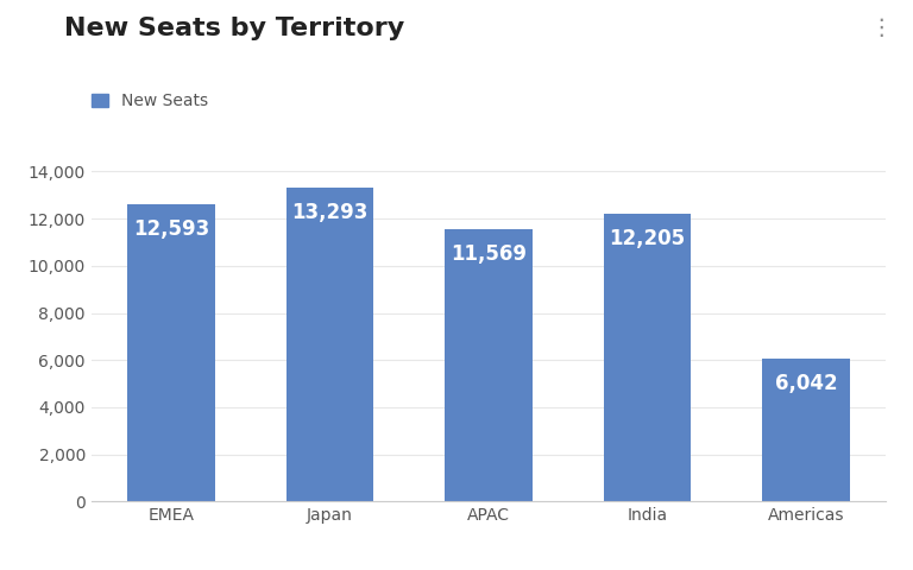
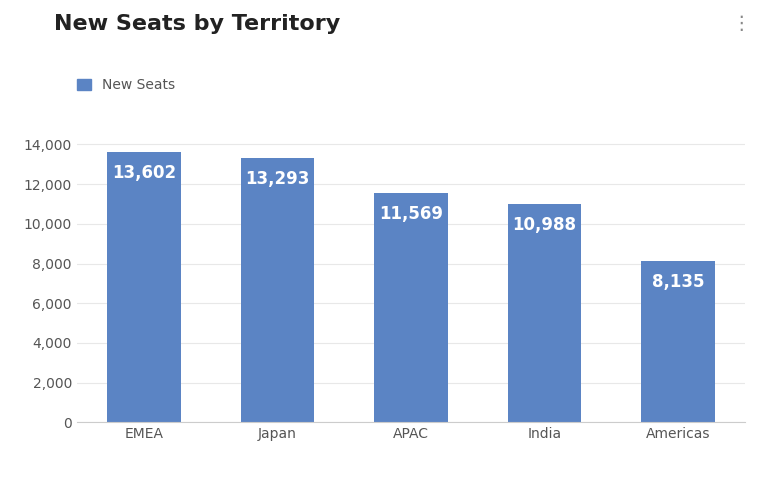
EMEA: 12,593 -> 13,602
India: 12,205 -> 10,988
Americas: 6,042 -> 8,135
